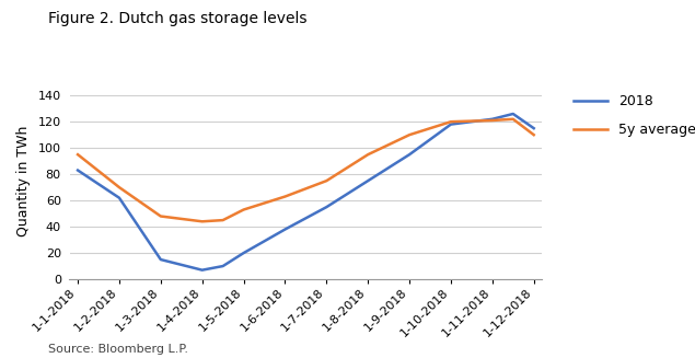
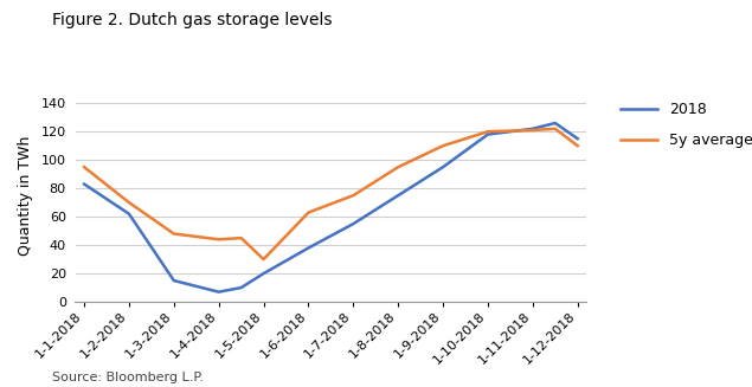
5y average/1-5-2018: 53 -> 30
